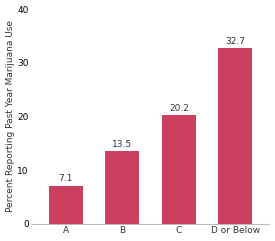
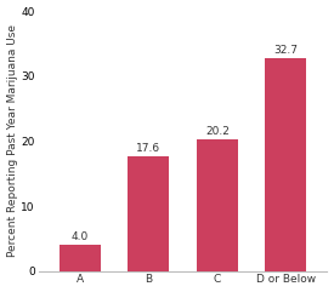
A: 7.1 -> 4.0
B: 13.5 -> 17.6
